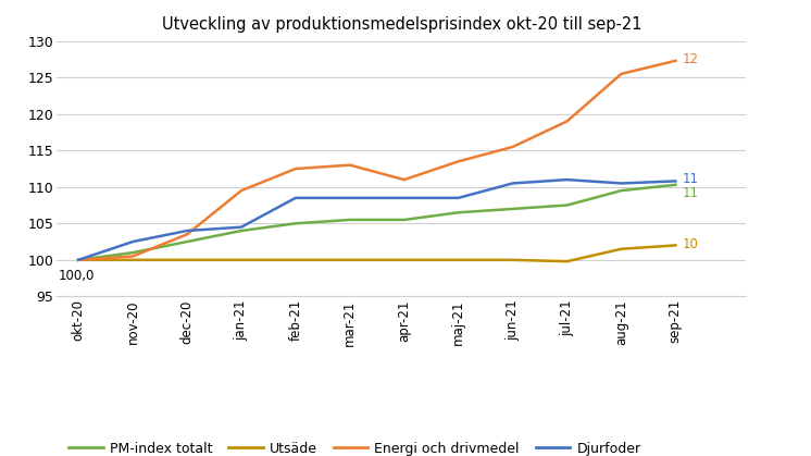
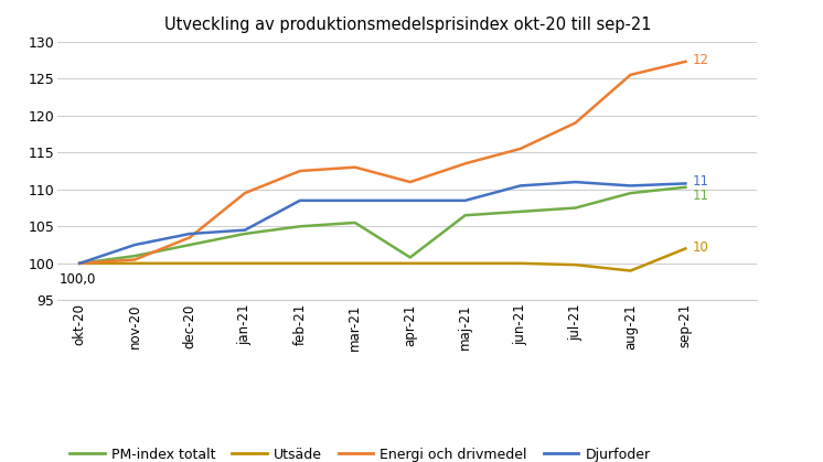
PM-index totalt/apr-21: 105.5 -> 100.8
Utsäde/aug-21: 101.5 -> 99.0
